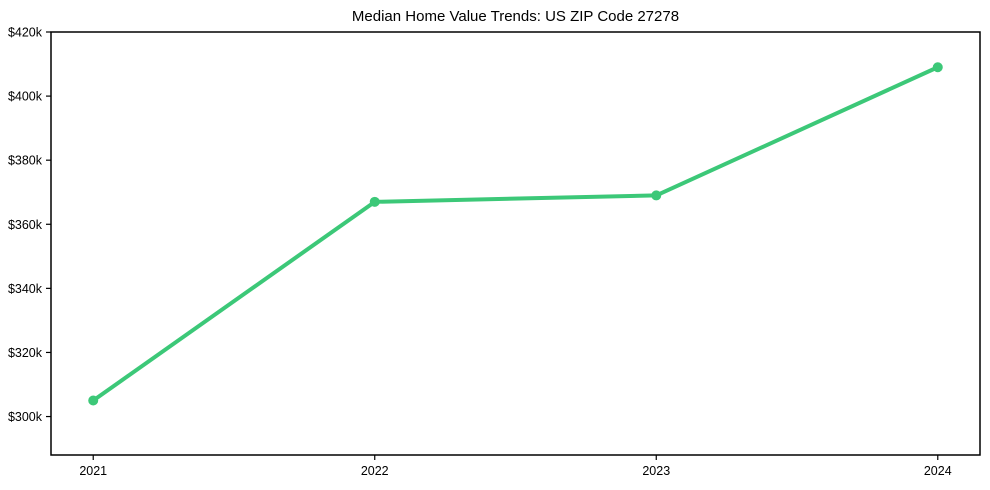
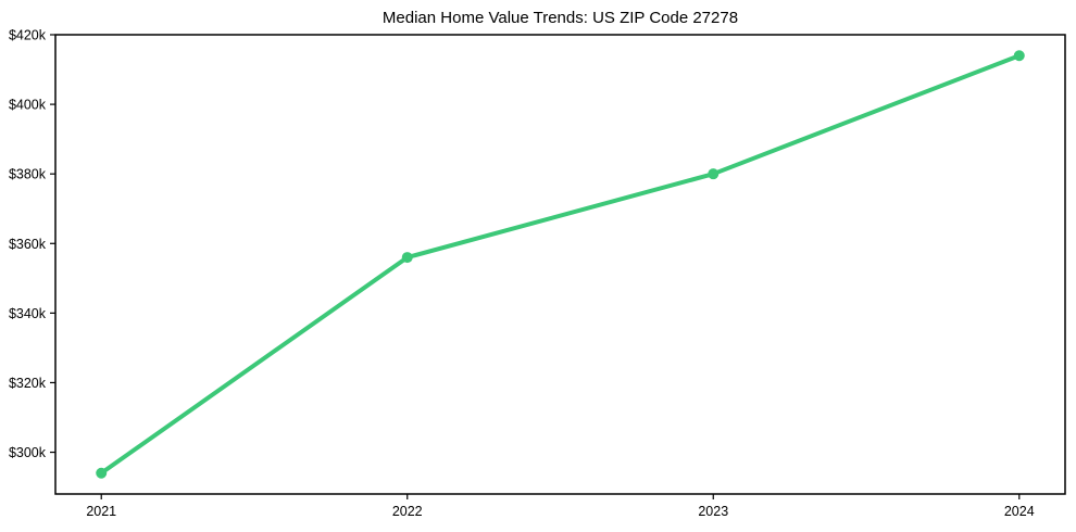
2021: $305k -> $294k
2022: $367k -> $356k
2023: $369k -> $380k
2024: $409k -> $414k
